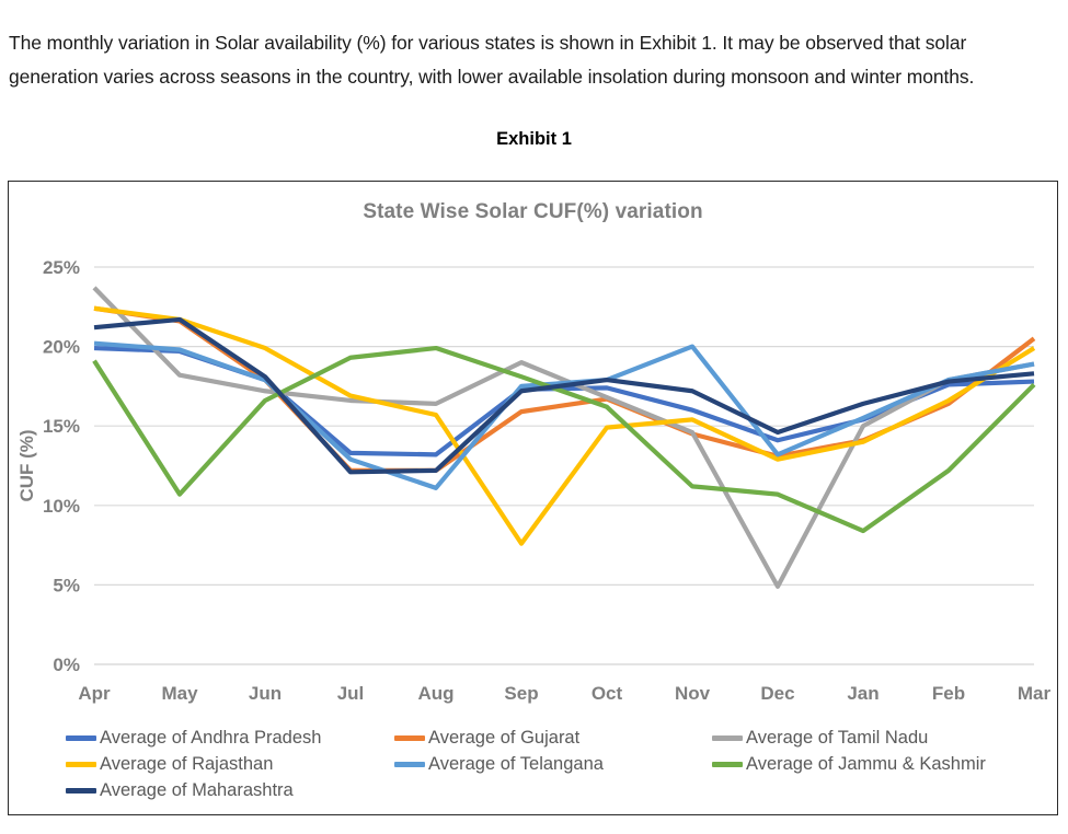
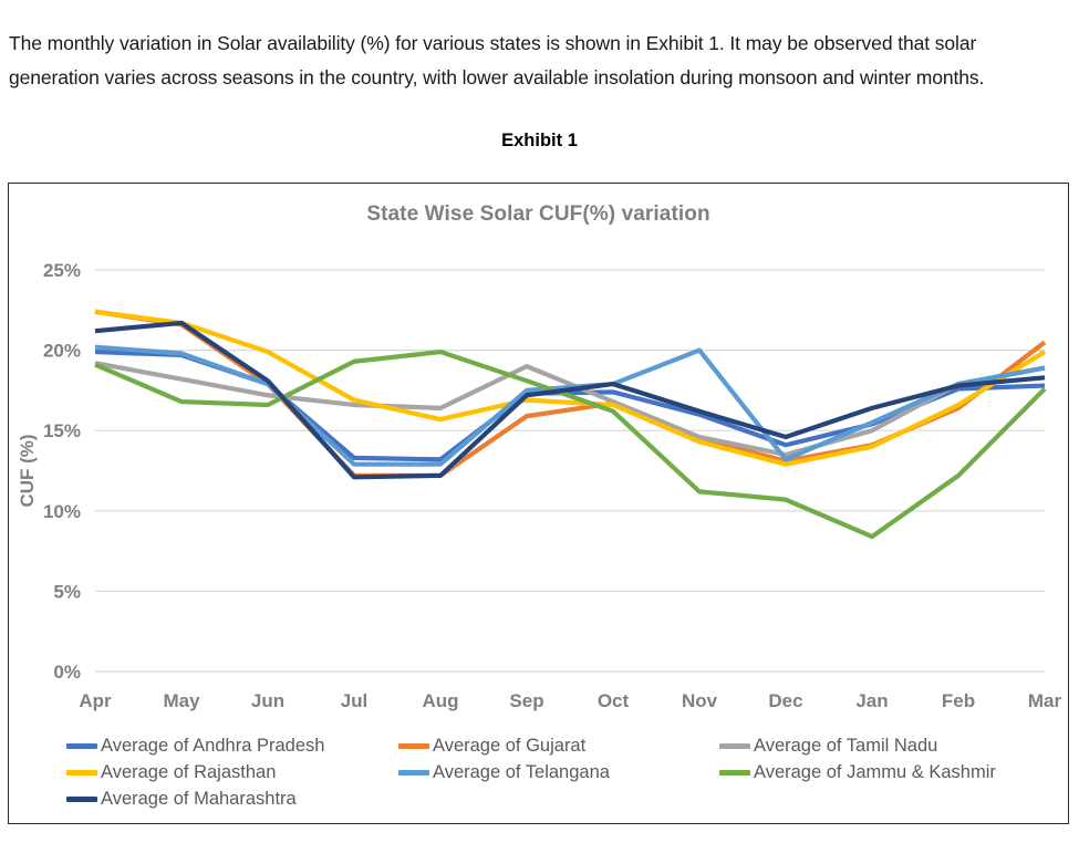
Average of Tamil Nadu/Apr: 23.7% -> 19.2%
Average of Jammu & Kashmir/May: 10.7% -> 16.8%
Average of Telangana/Aug: 11.1% -> 12.9%
Average of Rajasthan/Sep: 7.6% -> 16.9%
Average of Rajasthan/Oct: 14.9% -> 16.6%
Average of Rajasthan/Nov: 15.4% -> 14.3%
Average of Maharashtra/Nov: 17.2% -> 16.2%
Average of Tamil Nadu/Dec: 4.9% -> 13.5%
